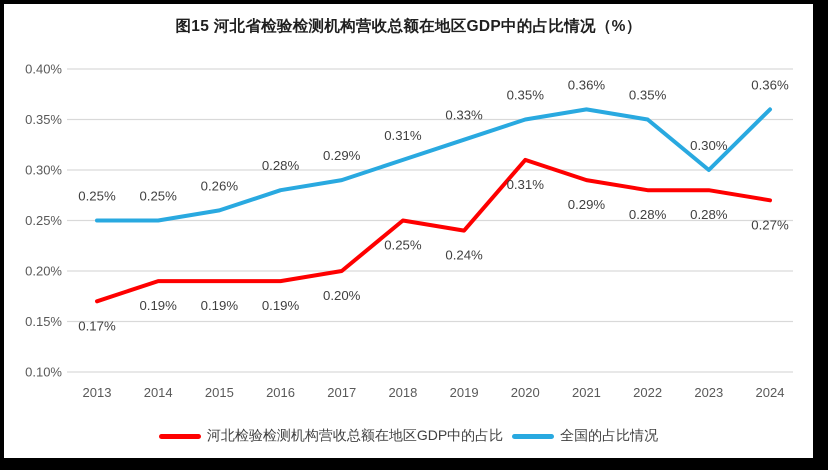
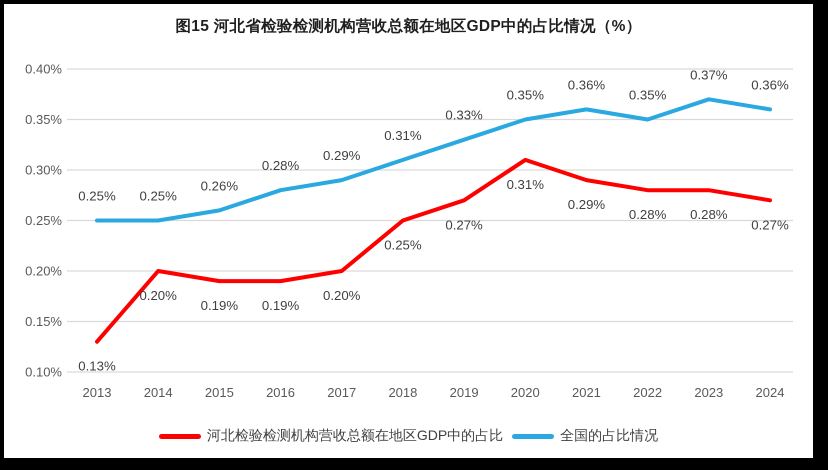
河北检验检测机构营收总额在地区GDP中的占比/2013: 0.17% -> 0.13%
河北检验检测机构营收总额在地区GDP中的占比/2014: 0.19% -> 0.20%
河北检验检测机构营收总额在地区GDP中的占比/2019: 0.24% -> 0.27%
全国的占比情况/2023: 0.30% -> 0.37%
